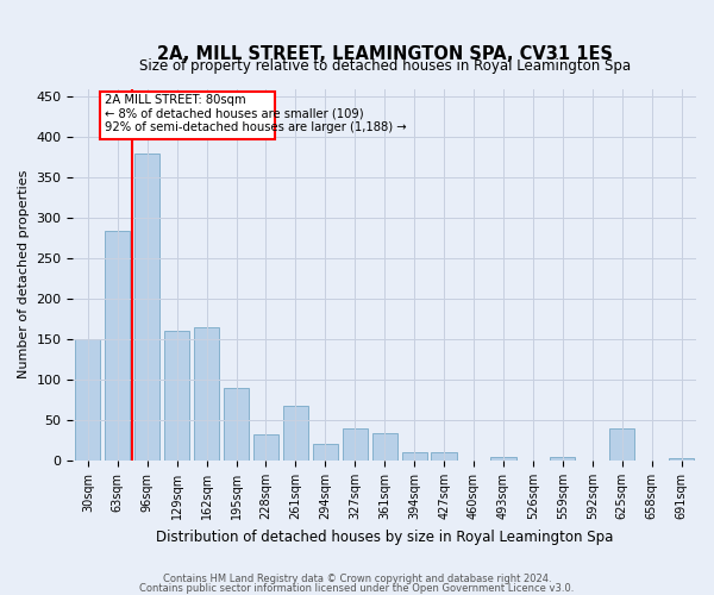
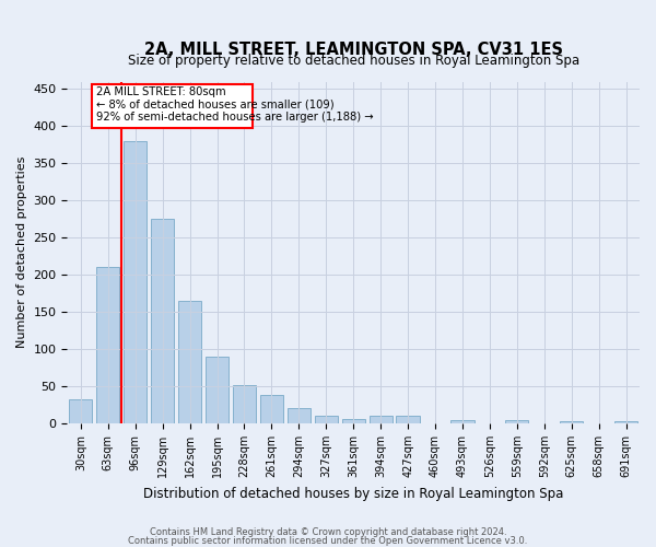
30sqm: 150 -> 32
63sqm: 284 -> 210
129sqm: 160 -> 275
228sqm: 32 -> 52
261sqm: 68 -> 39
327sqm: 40 -> 11
361sqm: 34 -> 6
625sqm: 40 -> 3
